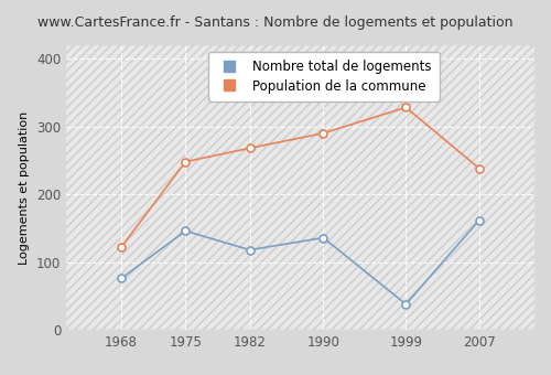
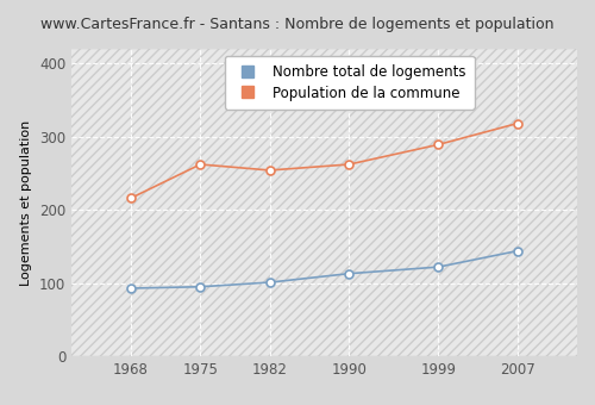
Nombre total de logements/1968: 76 -> 93
Population de la commune/1968: 122 -> 216
Nombre total de logements/1975: 146 -> 95
Population de la commune/1975: 248 -> 262
Nombre total de logements/1982: 118 -> 101
Population de la commune/1982: 268 -> 254
Nombre total de logements/1990: 136 -> 113
Population de la commune/1990: 290 -> 262
Nombre total de logements/1999: 38 -> 122
Population de la commune/1999: 328 -> 289
Nombre total de logements/2007: 162 -> 144
Population de la commune/2007: 238 -> 318
